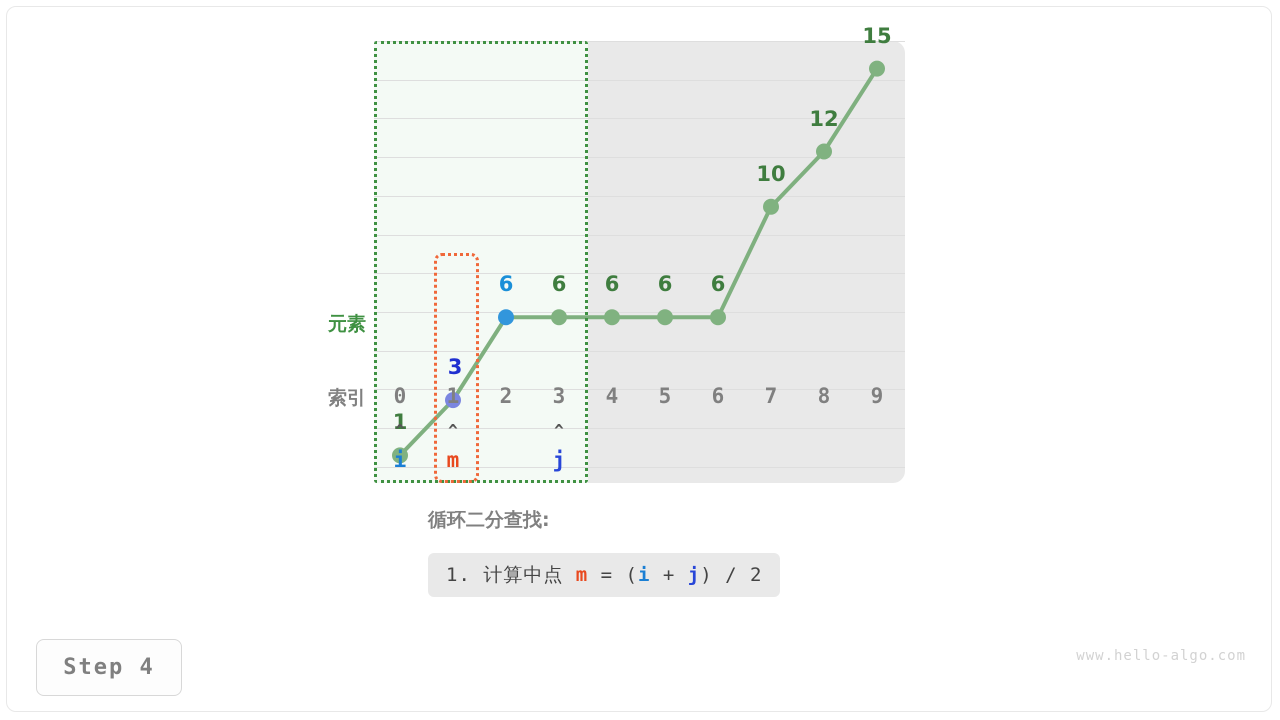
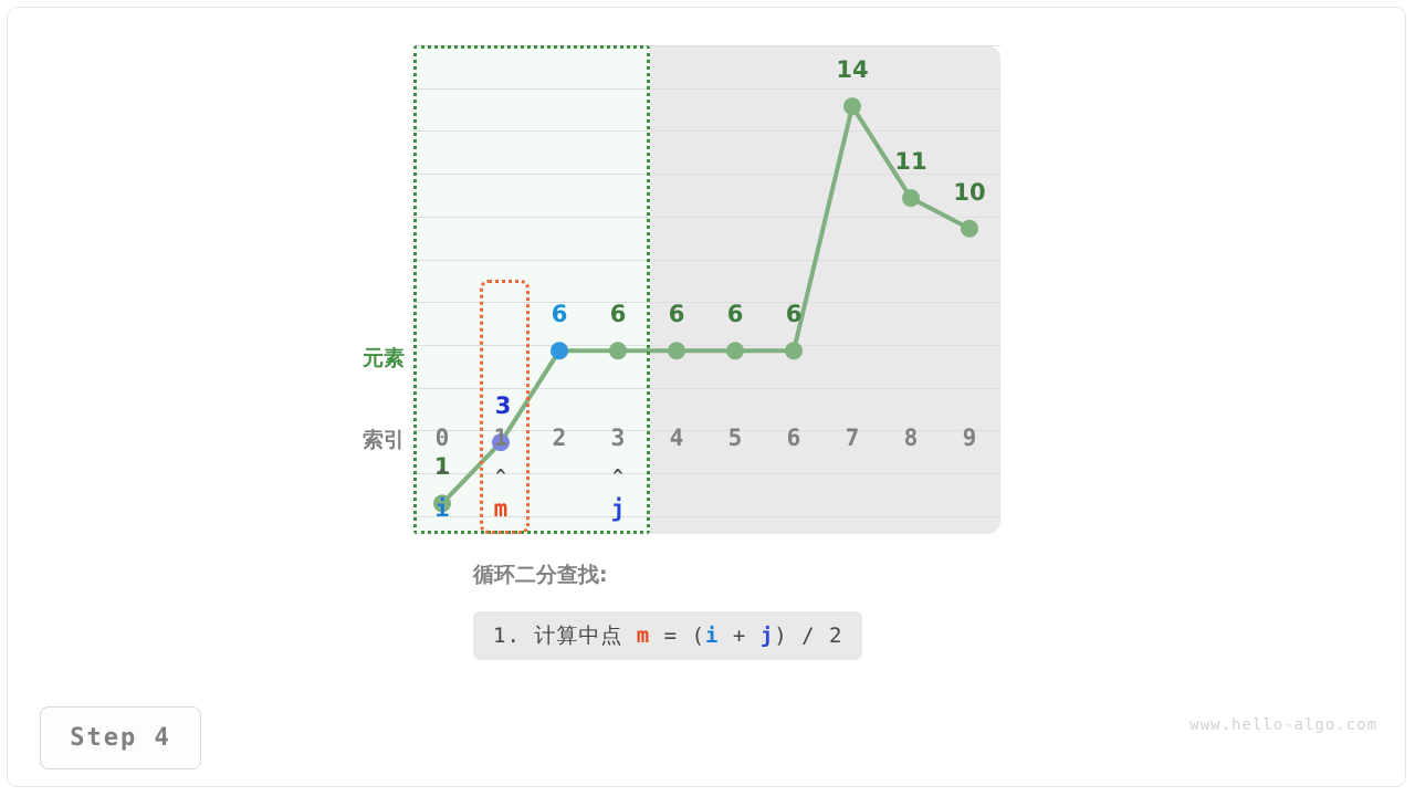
7: 10 -> 14
8: 12 -> 11
9: 15 -> 10
